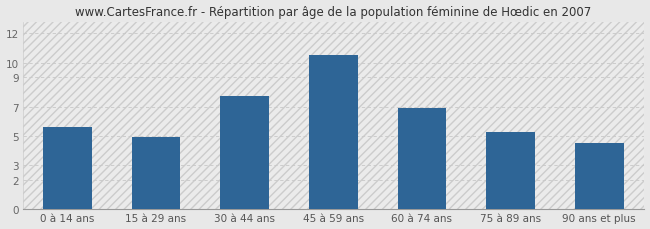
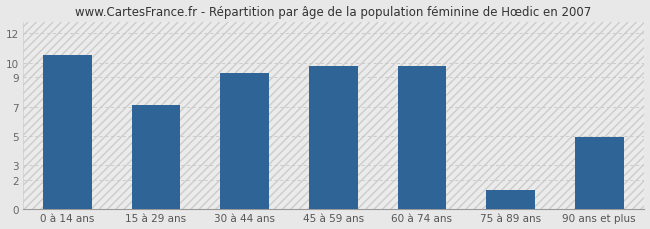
0 à 14 ans: 5.6 -> 10.5
15 à 29 ans: 4.9 -> 7.1
30 à 44 ans: 7.7 -> 9.3
45 à 59 ans: 10.5 -> 9.8
60 à 74 ans: 6.9 -> 9.8
75 à 89 ans: 5.3 -> 1.3
90 ans et plus: 4.5 -> 4.9
